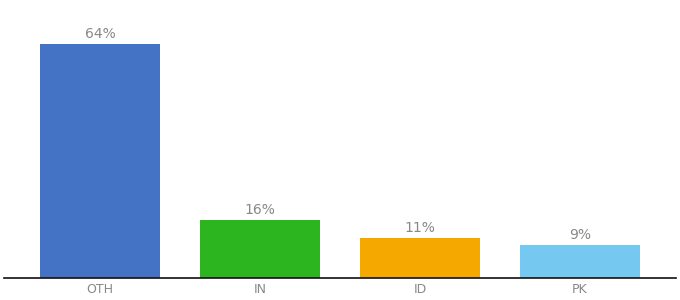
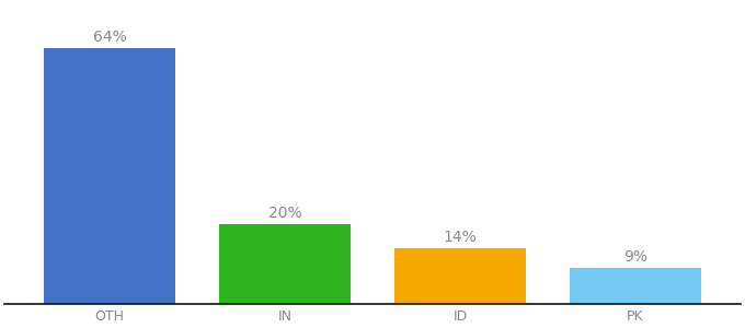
IN: 16% -> 20%
ID: 11% -> 14%
